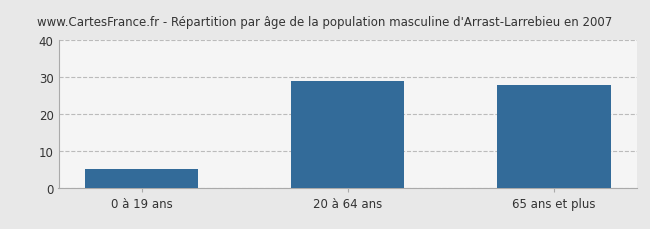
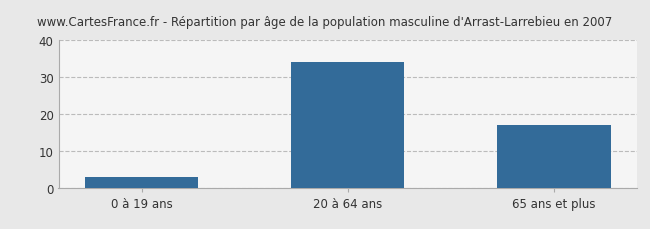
0 à 19 ans: 5 -> 3
20 à 64 ans: 29 -> 34
65 ans et plus: 28 -> 17
